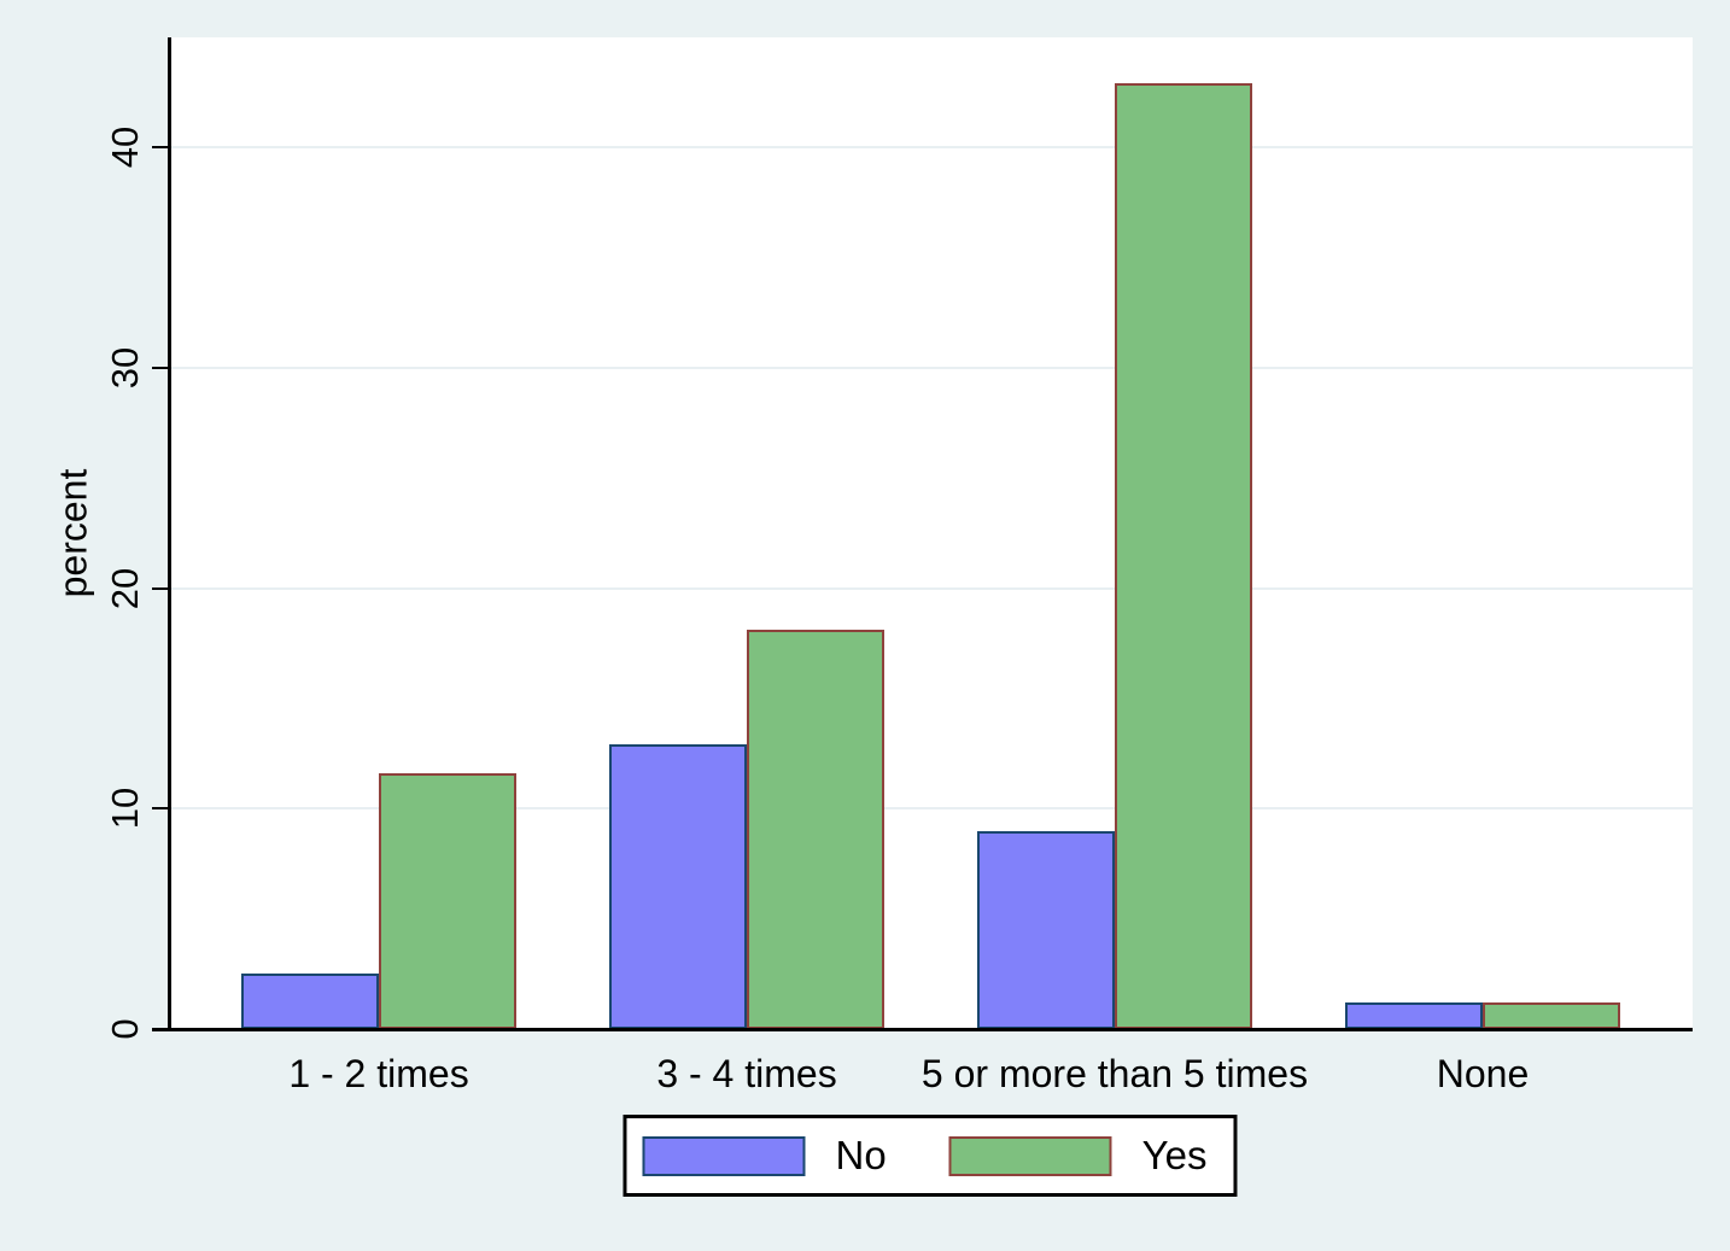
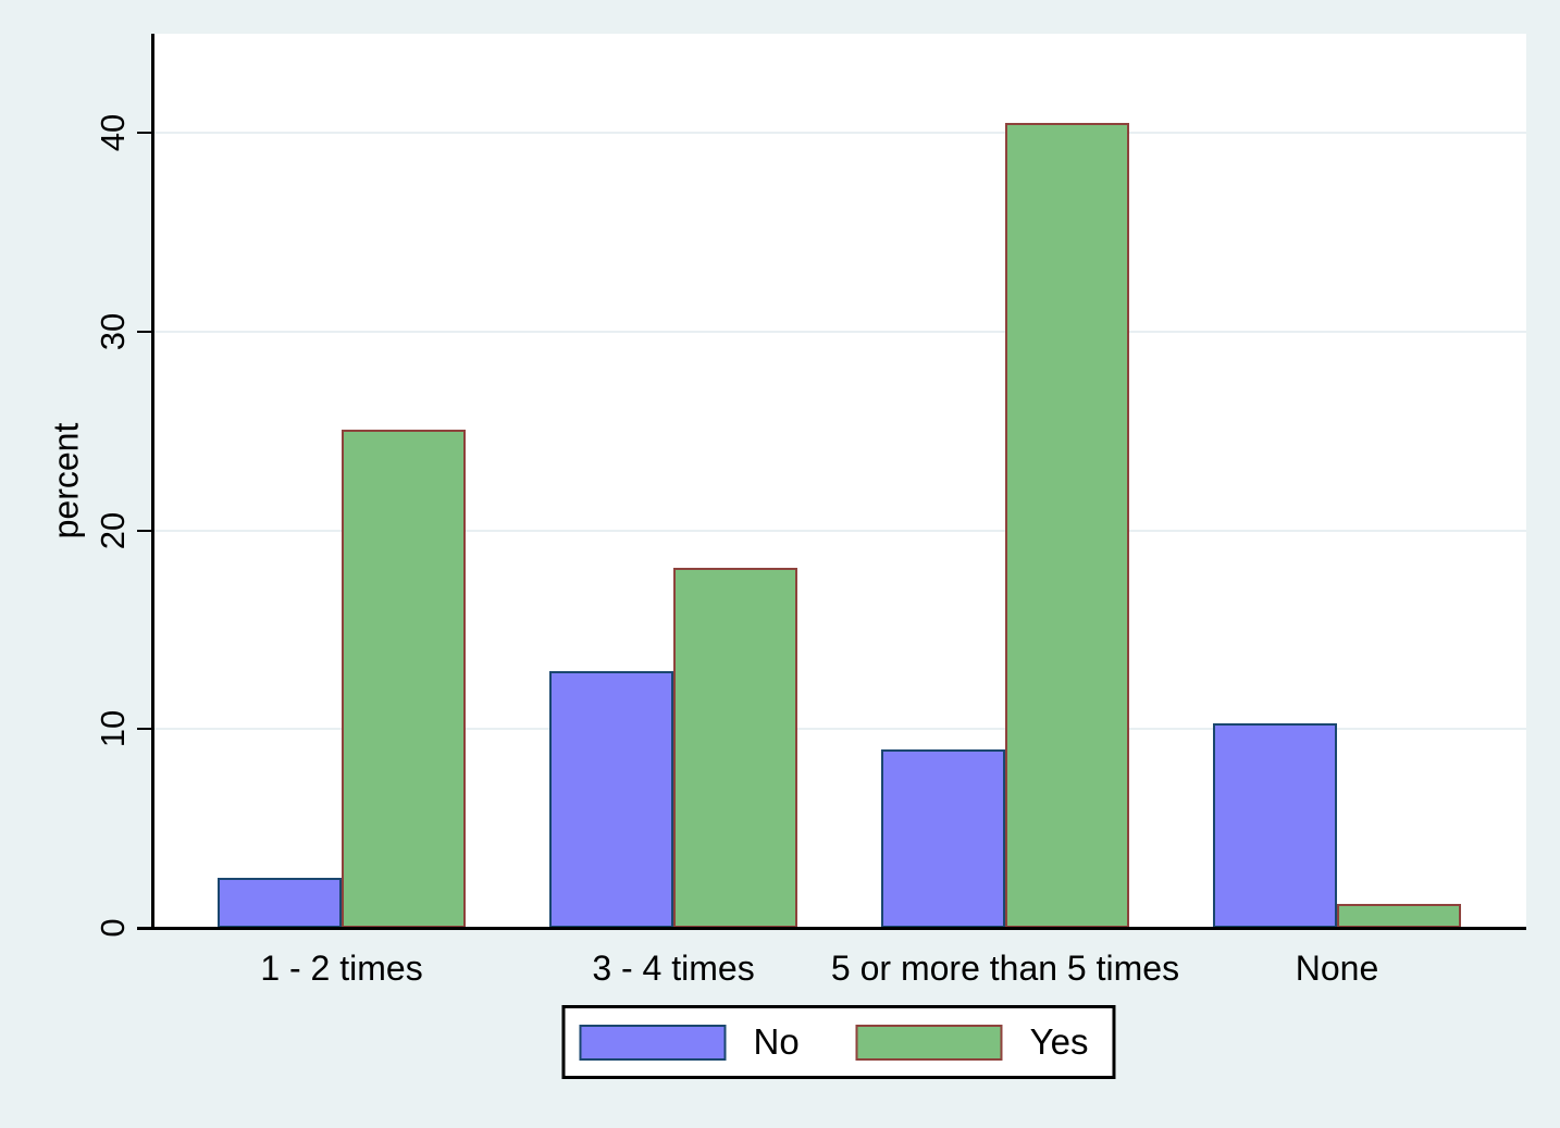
Yes/1 - 2 times: 11.6 -> 25.1
Yes/5 or more than 5 times: 42.9 -> 40.5
No/None: 1.2 -> 10.3
